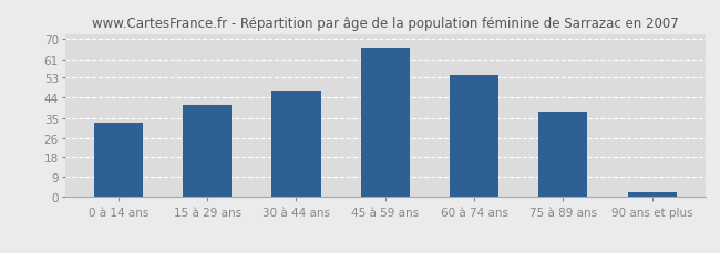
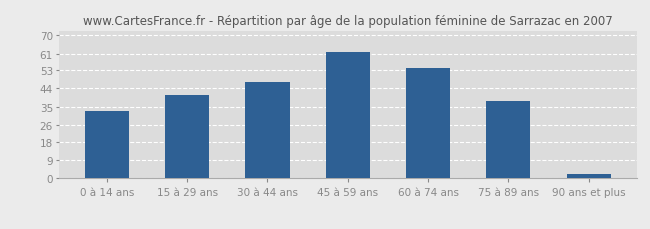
45 à 59 ans: 66 -> 62
